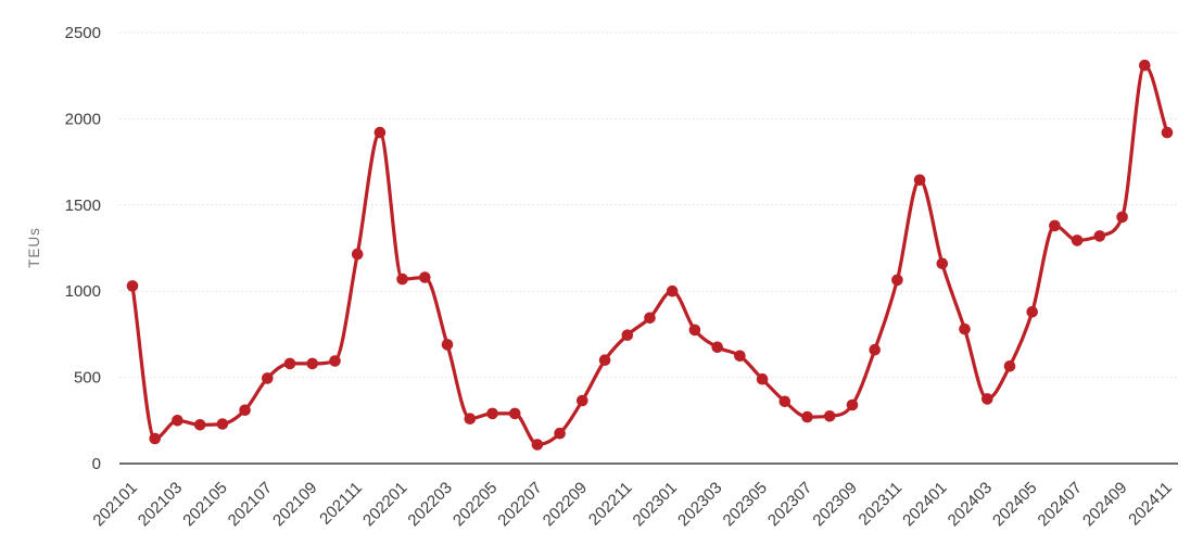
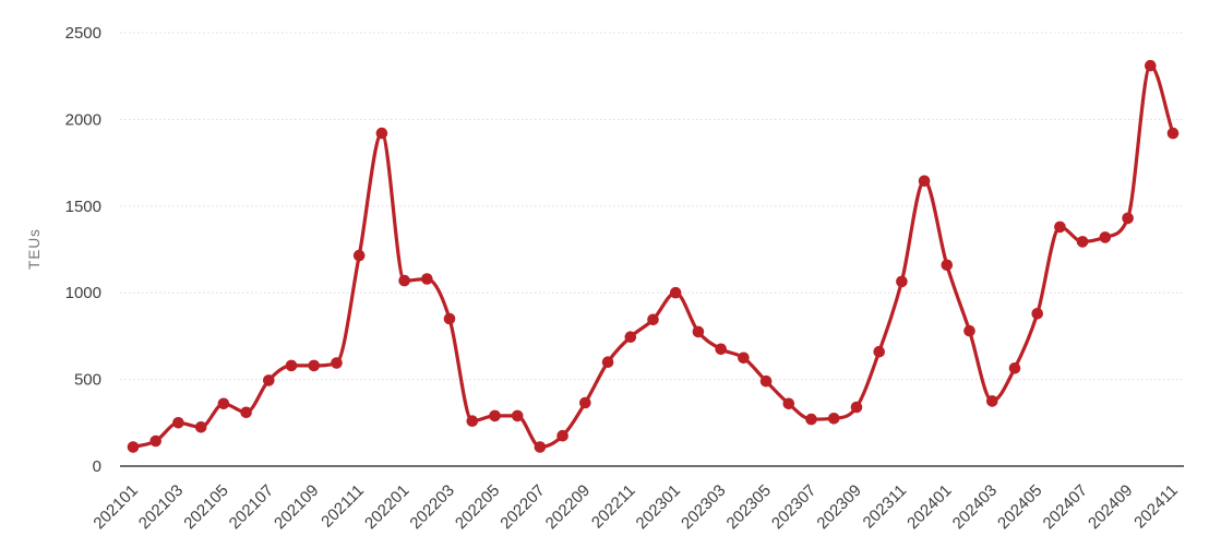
202101: 1030 -> 110
202105: 230 -> 360
202203: 690 -> 850
